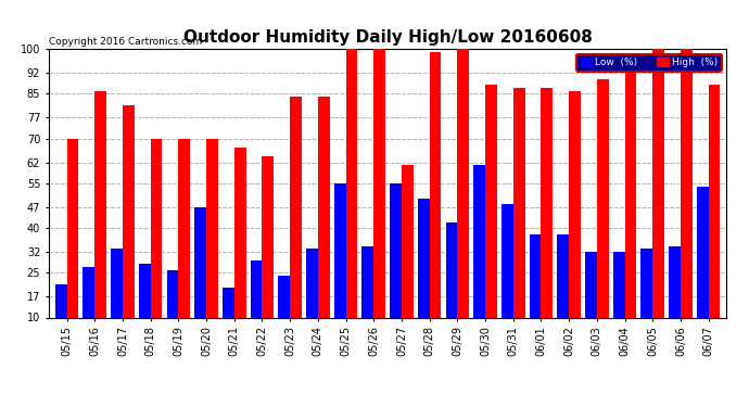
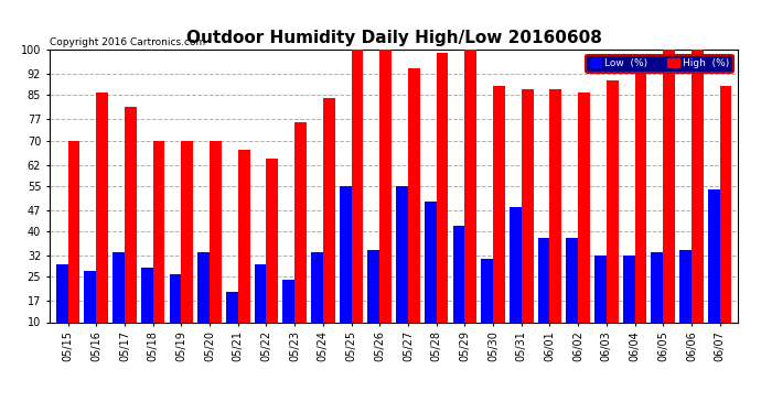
Low (%)/05/15: 21 -> 29
Low (%)/05/20: 47 -> 33
High (%)/05/23: 84 -> 76
High (%)/05/27: 61 -> 94
Low (%)/05/30: 61 -> 31
